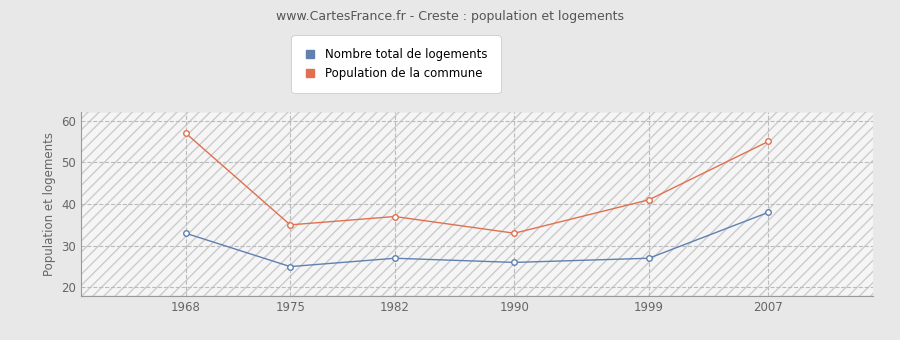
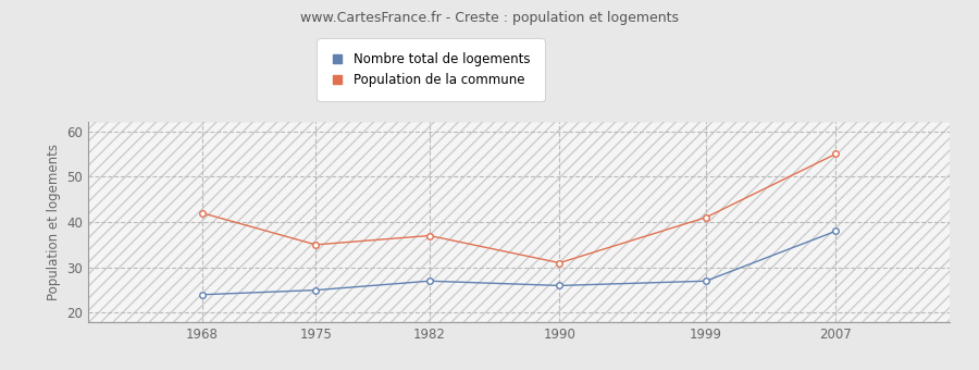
Nombre total de logements/1968: 33 -> 24
Population de la commune/1968: 57 -> 42
Population de la commune/1990: 33 -> 31
